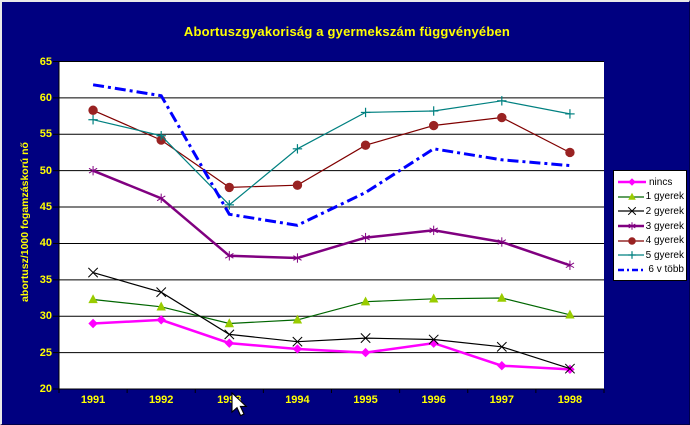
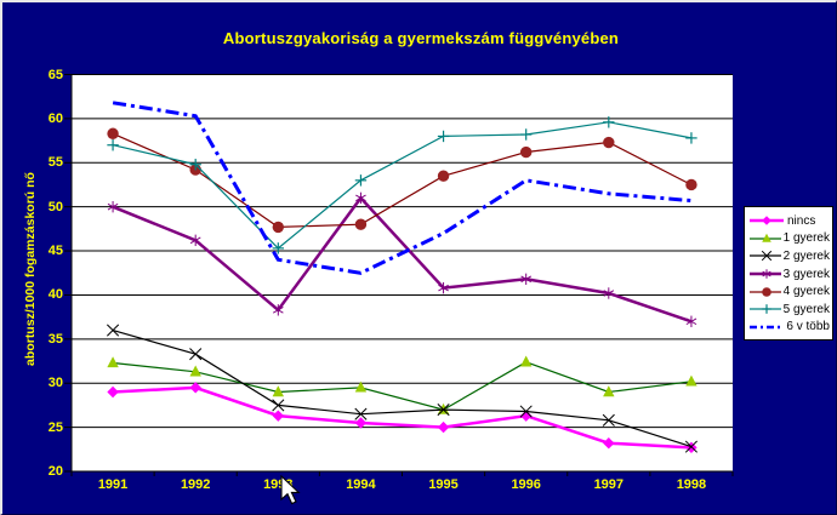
3 gyerek/1994: 38 -> 51
1 gyerek/1995: 32 -> 27
1 gyerek/1997: 32 -> 29
